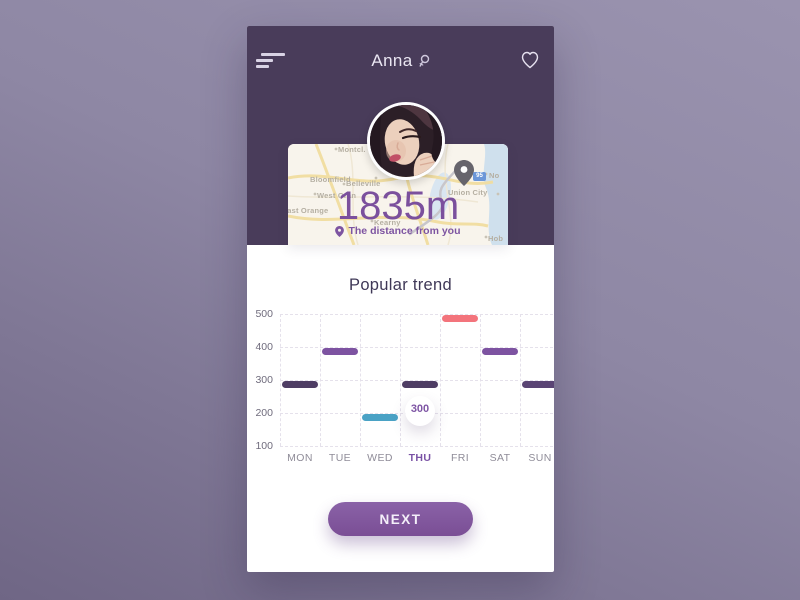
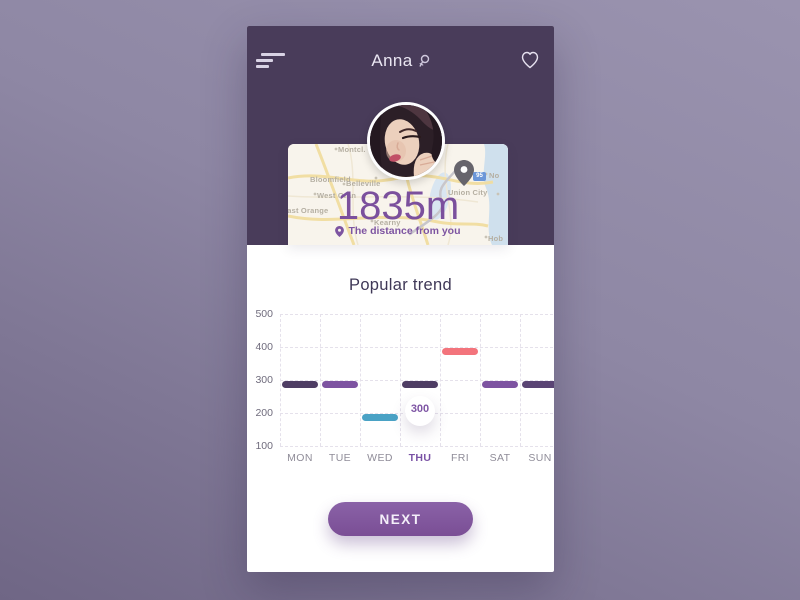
TUE: 400 -> 300
FRI: 500 -> 400
SAT: 400 -> 300
